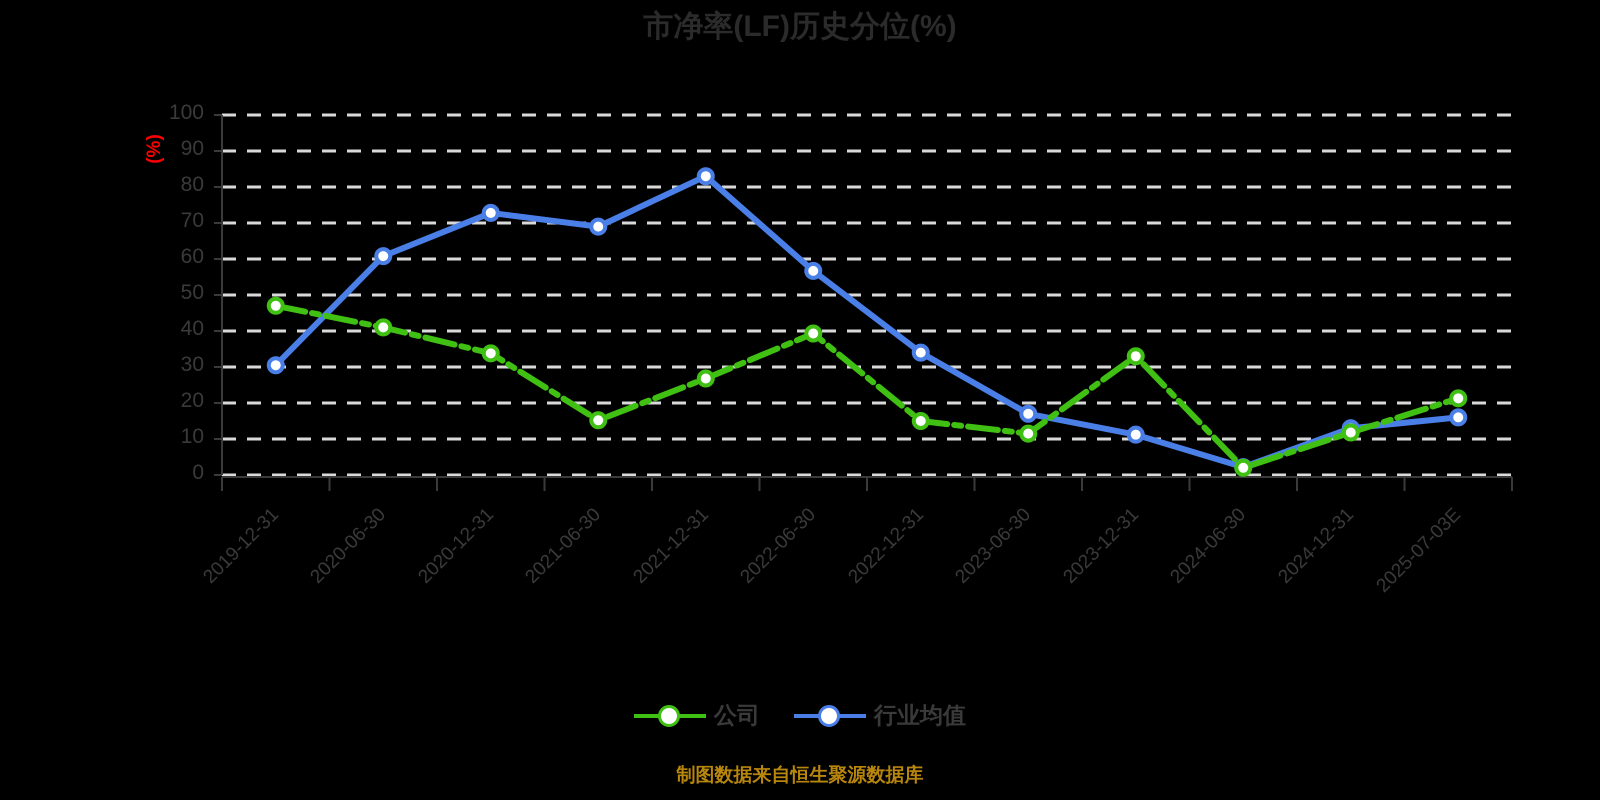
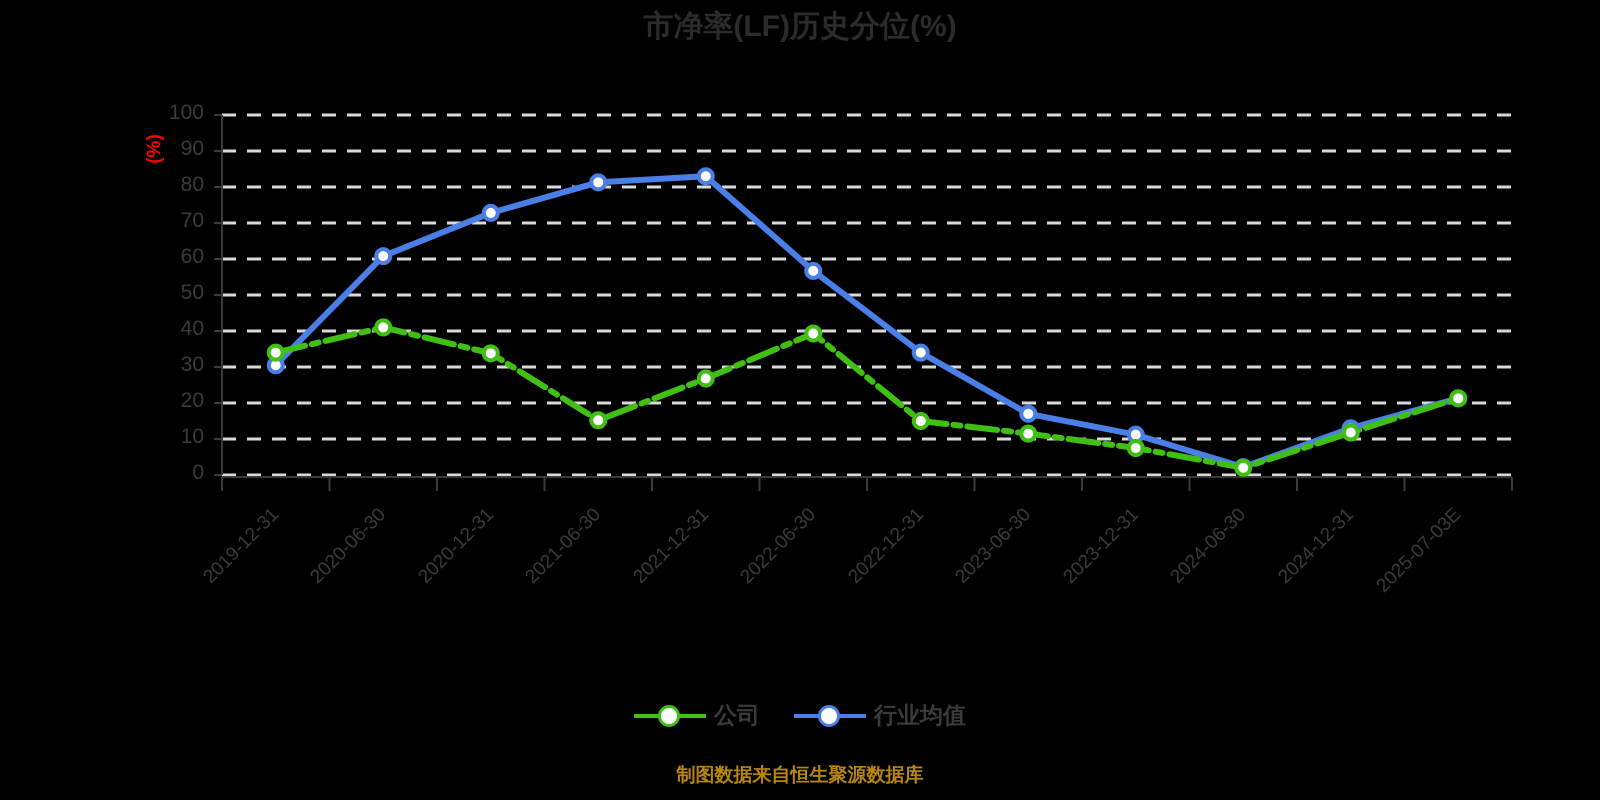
公司/2019-12-31: 47 -> 34
行业均值/2021-06-30: 69 -> 81
公司/2023-12-31: 33 -> 8
行业均值/2025-07-03E: 16 -> 21
